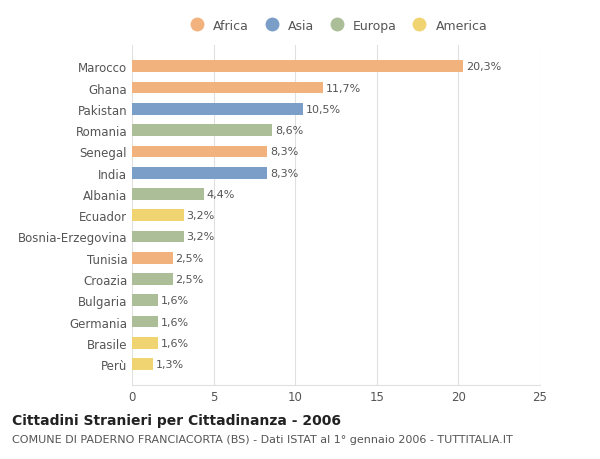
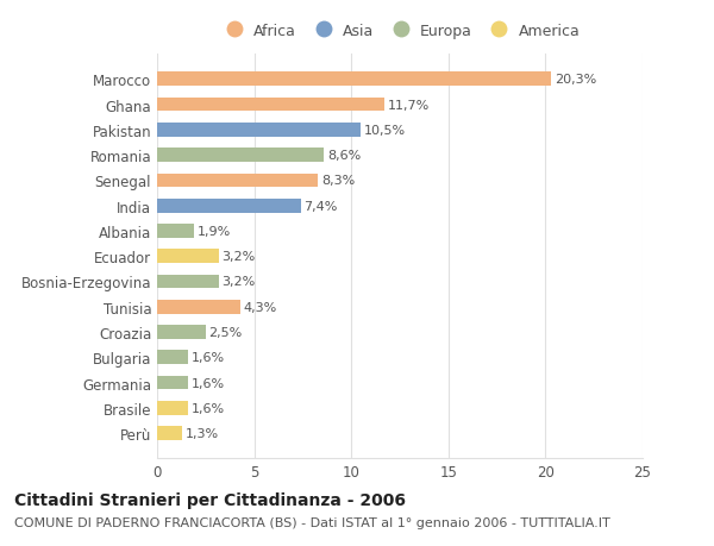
India: 8,3% -> 7,4%
Albania: 4,4% -> 1,9%
Tunisia: 2,5% -> 4,3%
